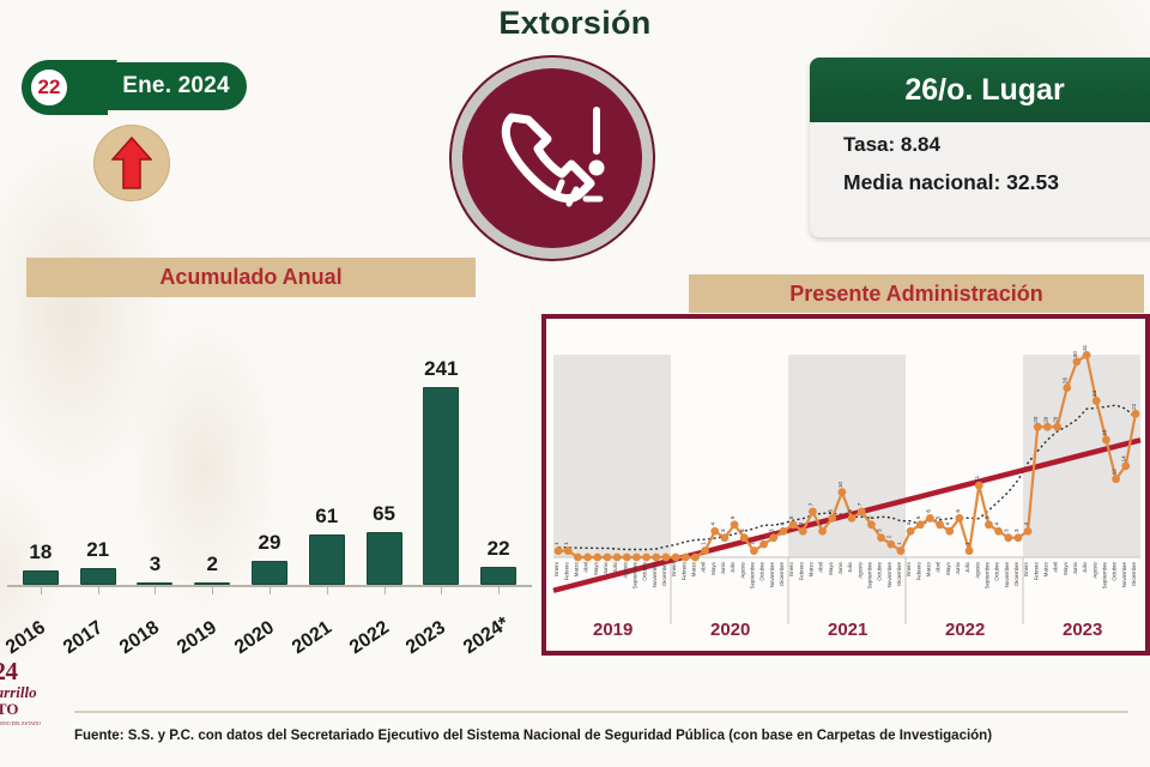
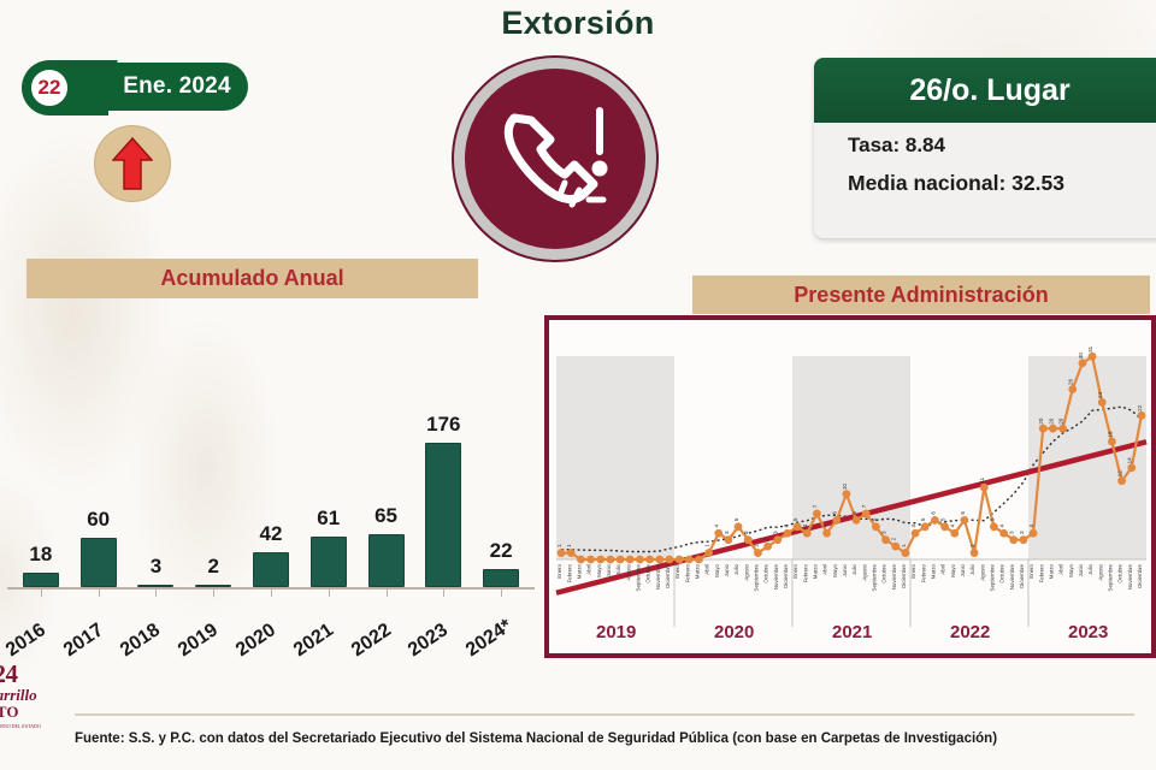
Acumulado Anual/2017: 21 -> 60
Acumulado Anual/2020: 29 -> 42
Acumulado Anual/2023: 241 -> 176
